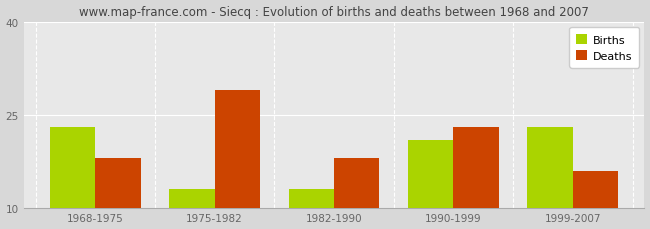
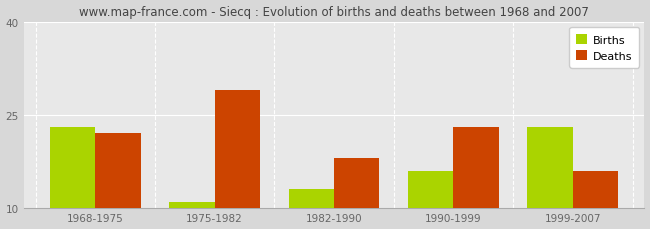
Deaths/1968-1975: 18 -> 22
Births/1975-1982: 13 -> 11
Births/1990-1999: 21 -> 16
